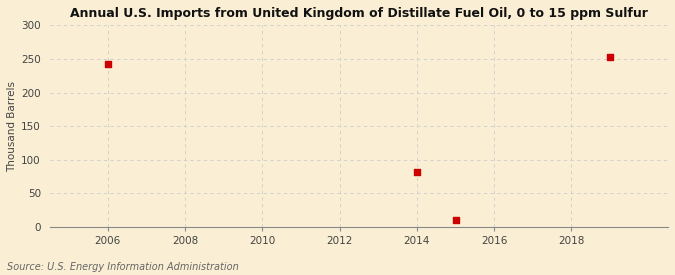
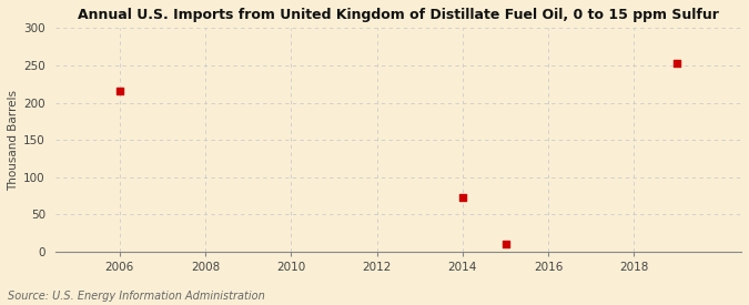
2006: 242 -> 216
2014: 82 -> 73
